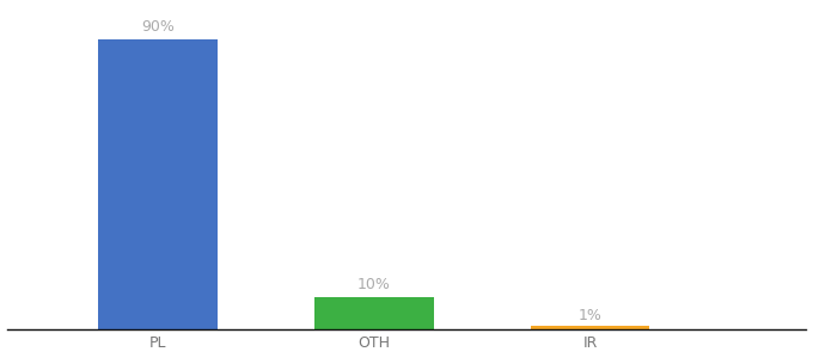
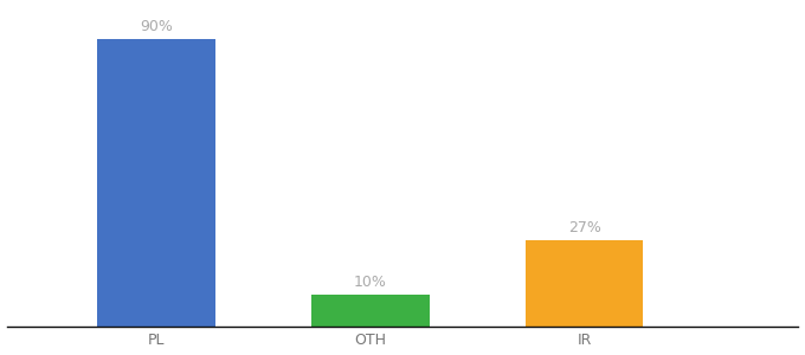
IR: 1% -> 27%
